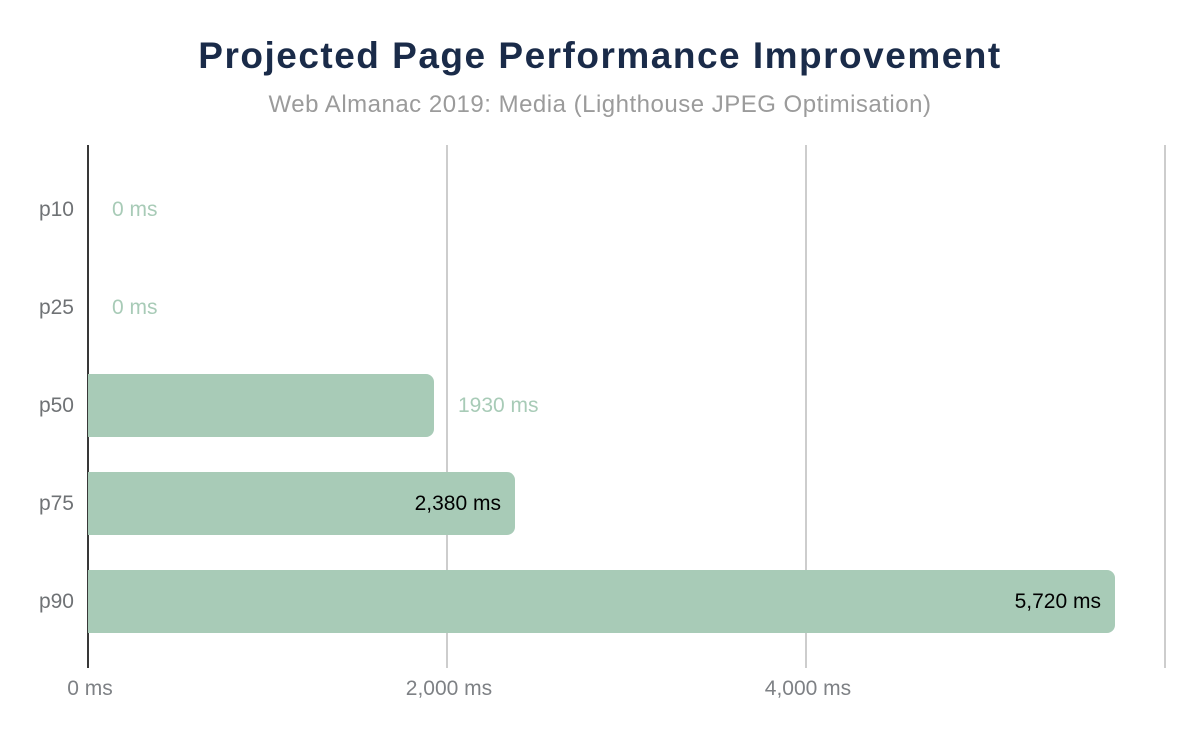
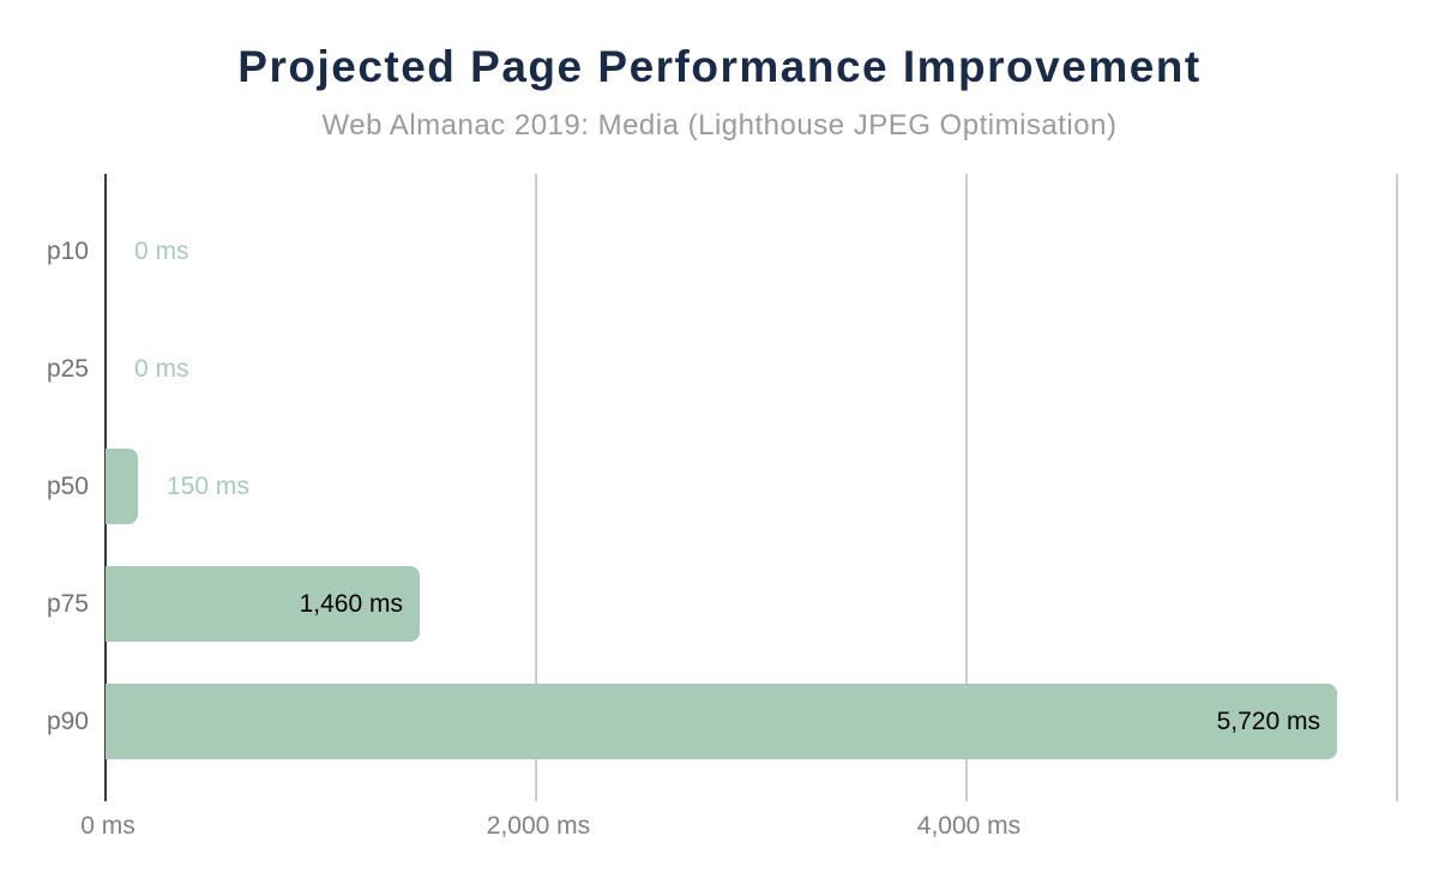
p50: 1930 -> 150
p75: 2,380 -> 1,460
